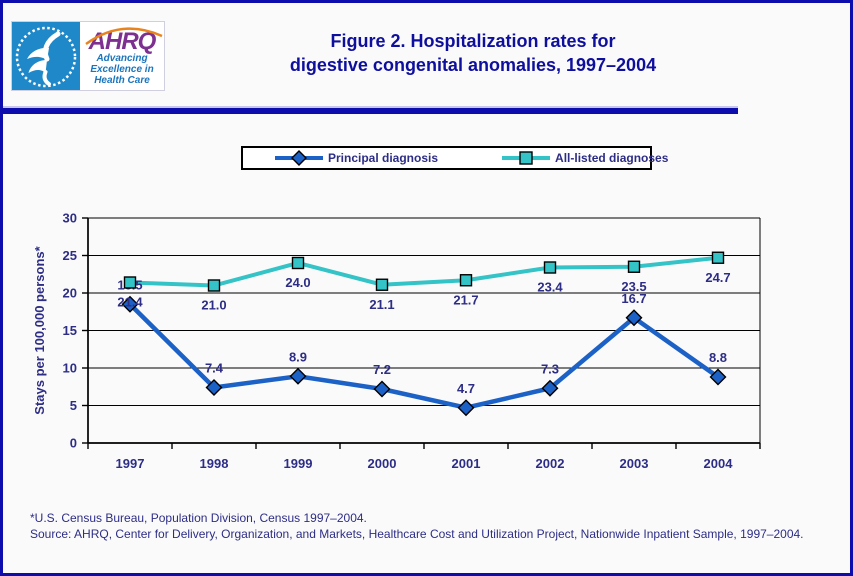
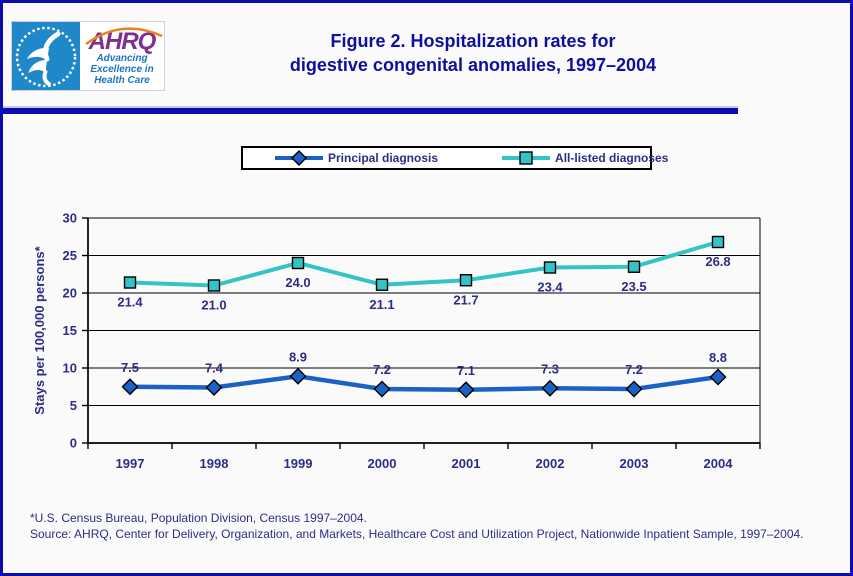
Principal diagnosis/1997: 18.5 -> 7.5
Principal diagnosis/2001: 4.7 -> 7.1
Principal diagnosis/2003: 16.7 -> 7.2
All-listed diagnoses/2004: 24.7 -> 26.8
